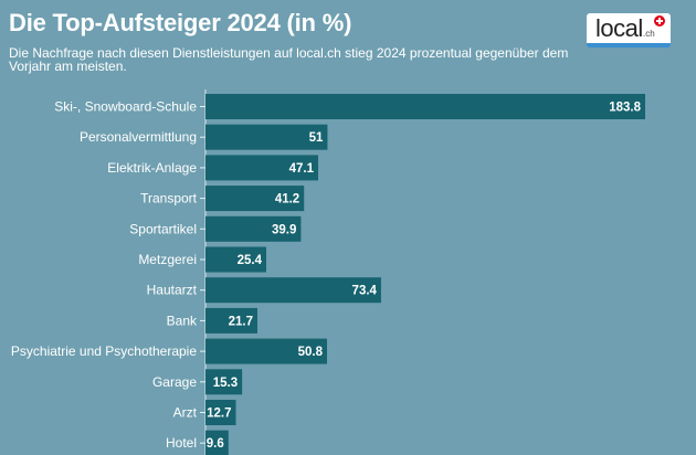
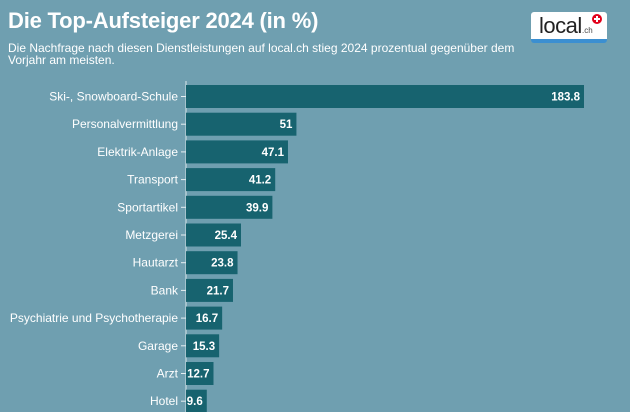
Hautarzt: 73.4 -> 23.8
Psychiatrie und Psychotherapie: 50.8 -> 16.7
